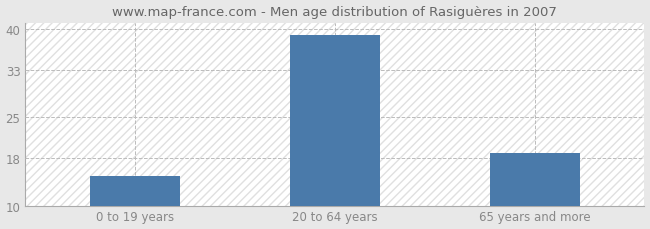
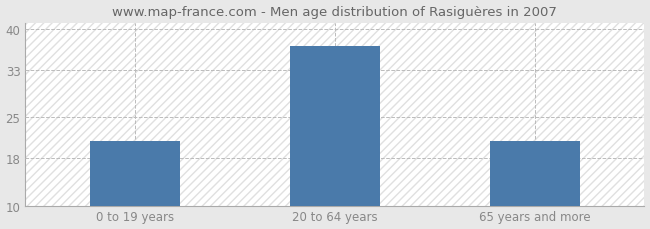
0 to 19 years: 15 -> 21
20 to 64 years: 39 -> 37
65 years and more: 19 -> 21
